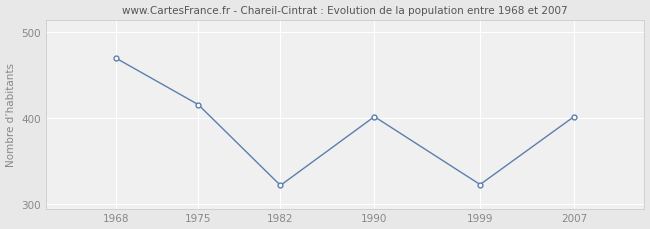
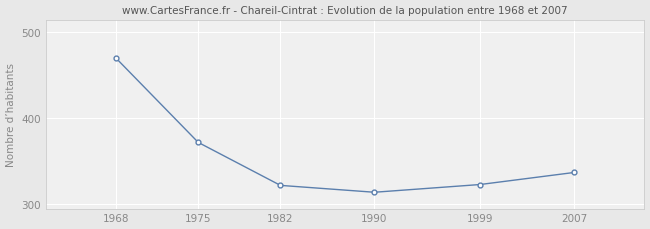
1975: 416 -> 372
1990: 402 -> 314
2007: 402 -> 337
